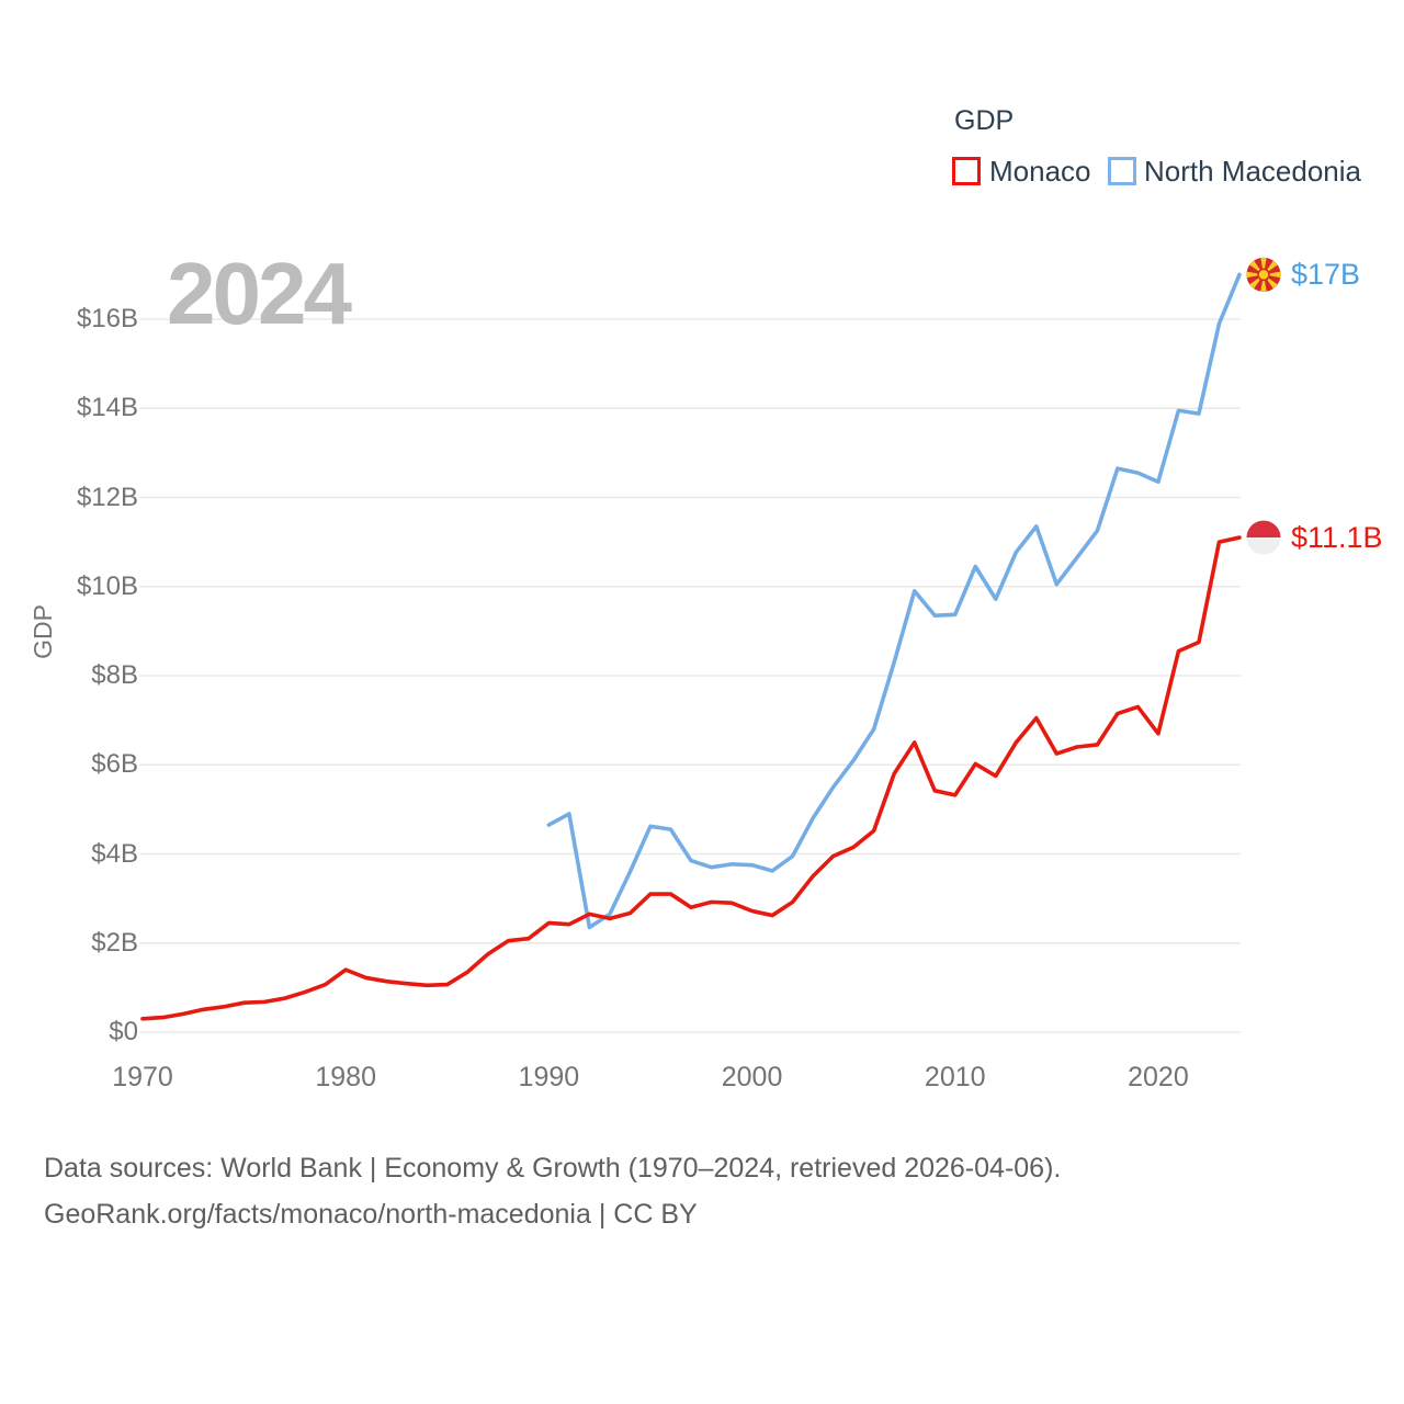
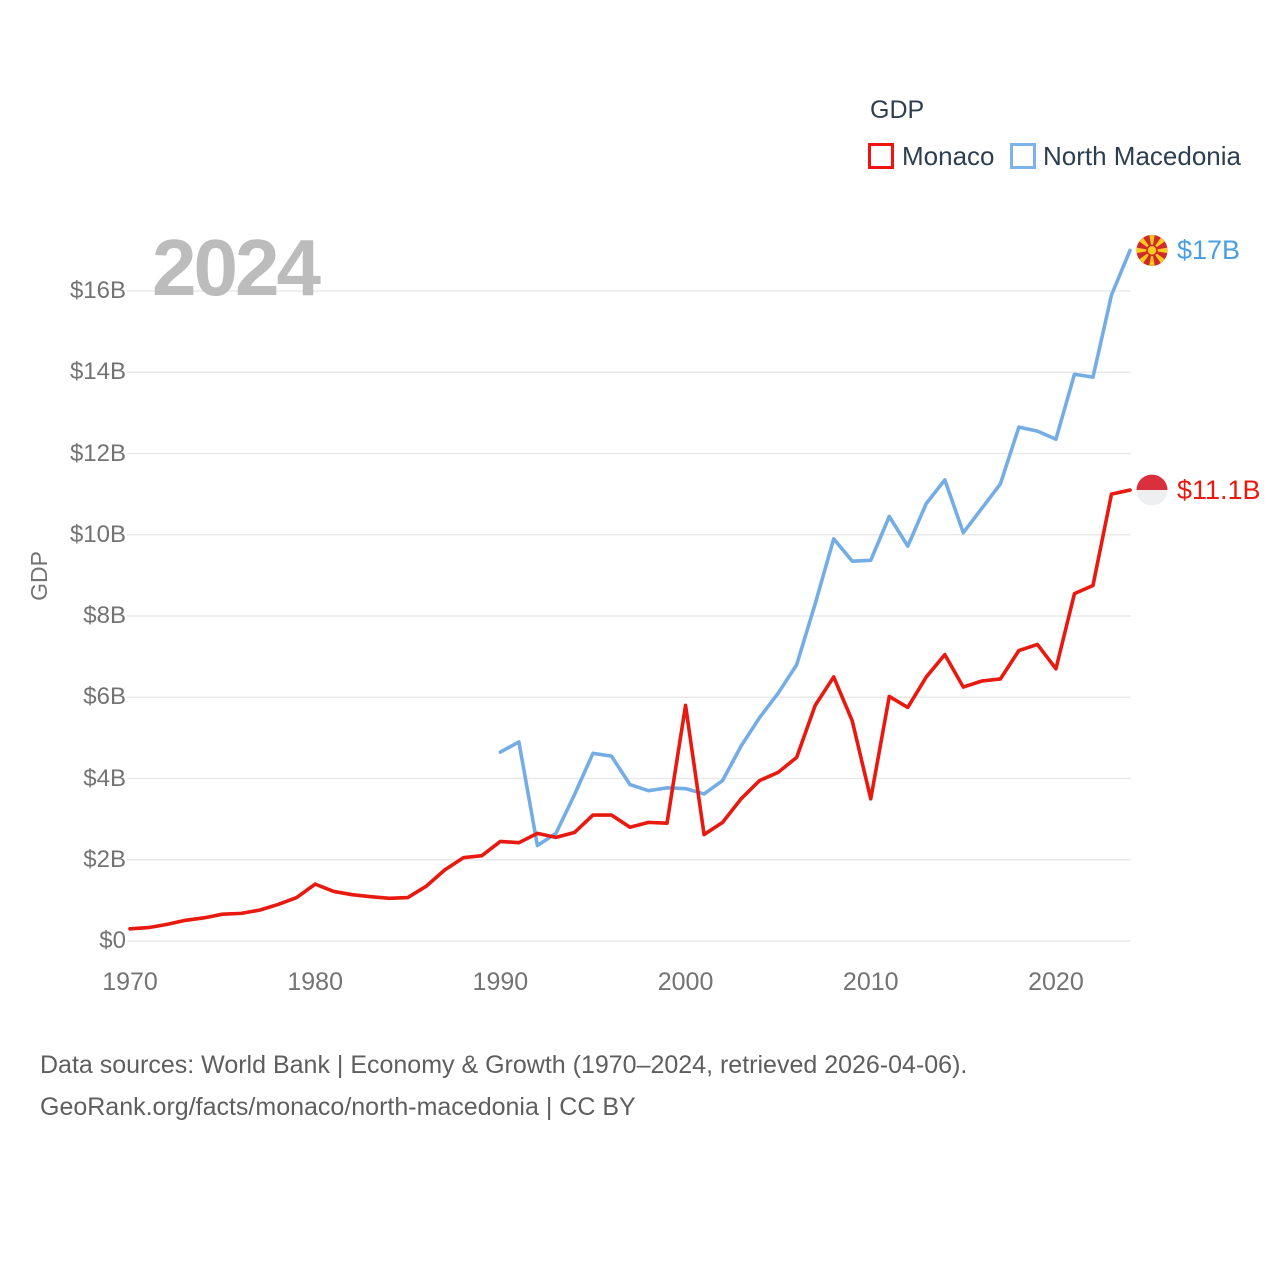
Monaco/2000: $2.7B -> $5.8B
Monaco/2010: $5.3B -> $3.5B
